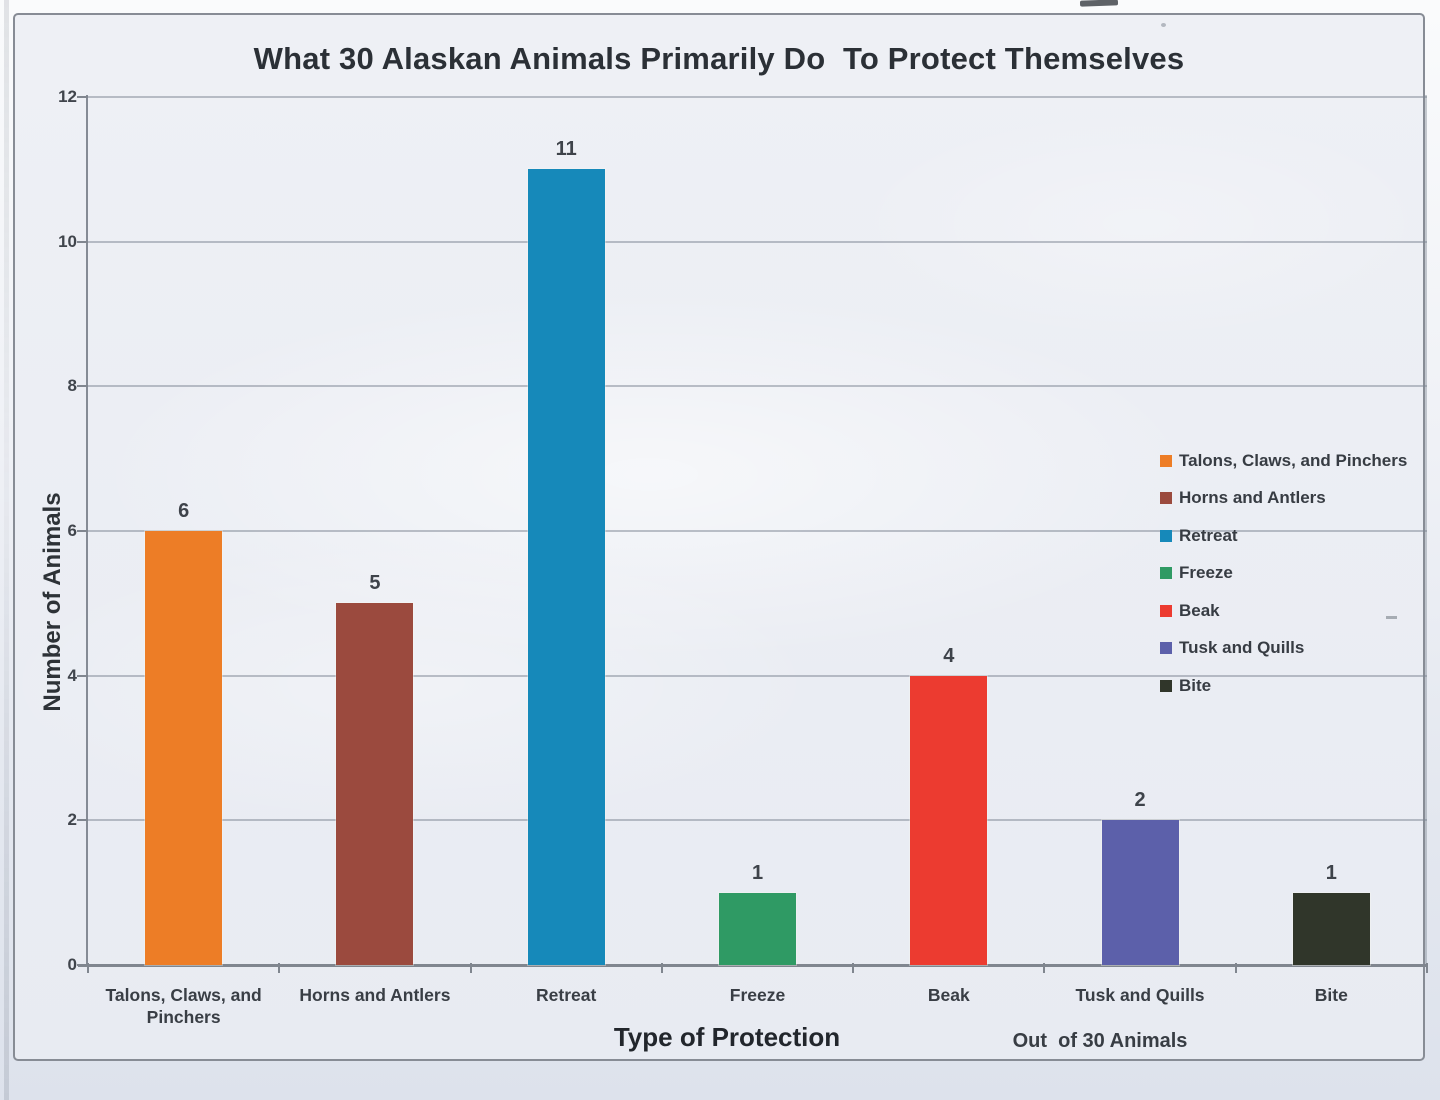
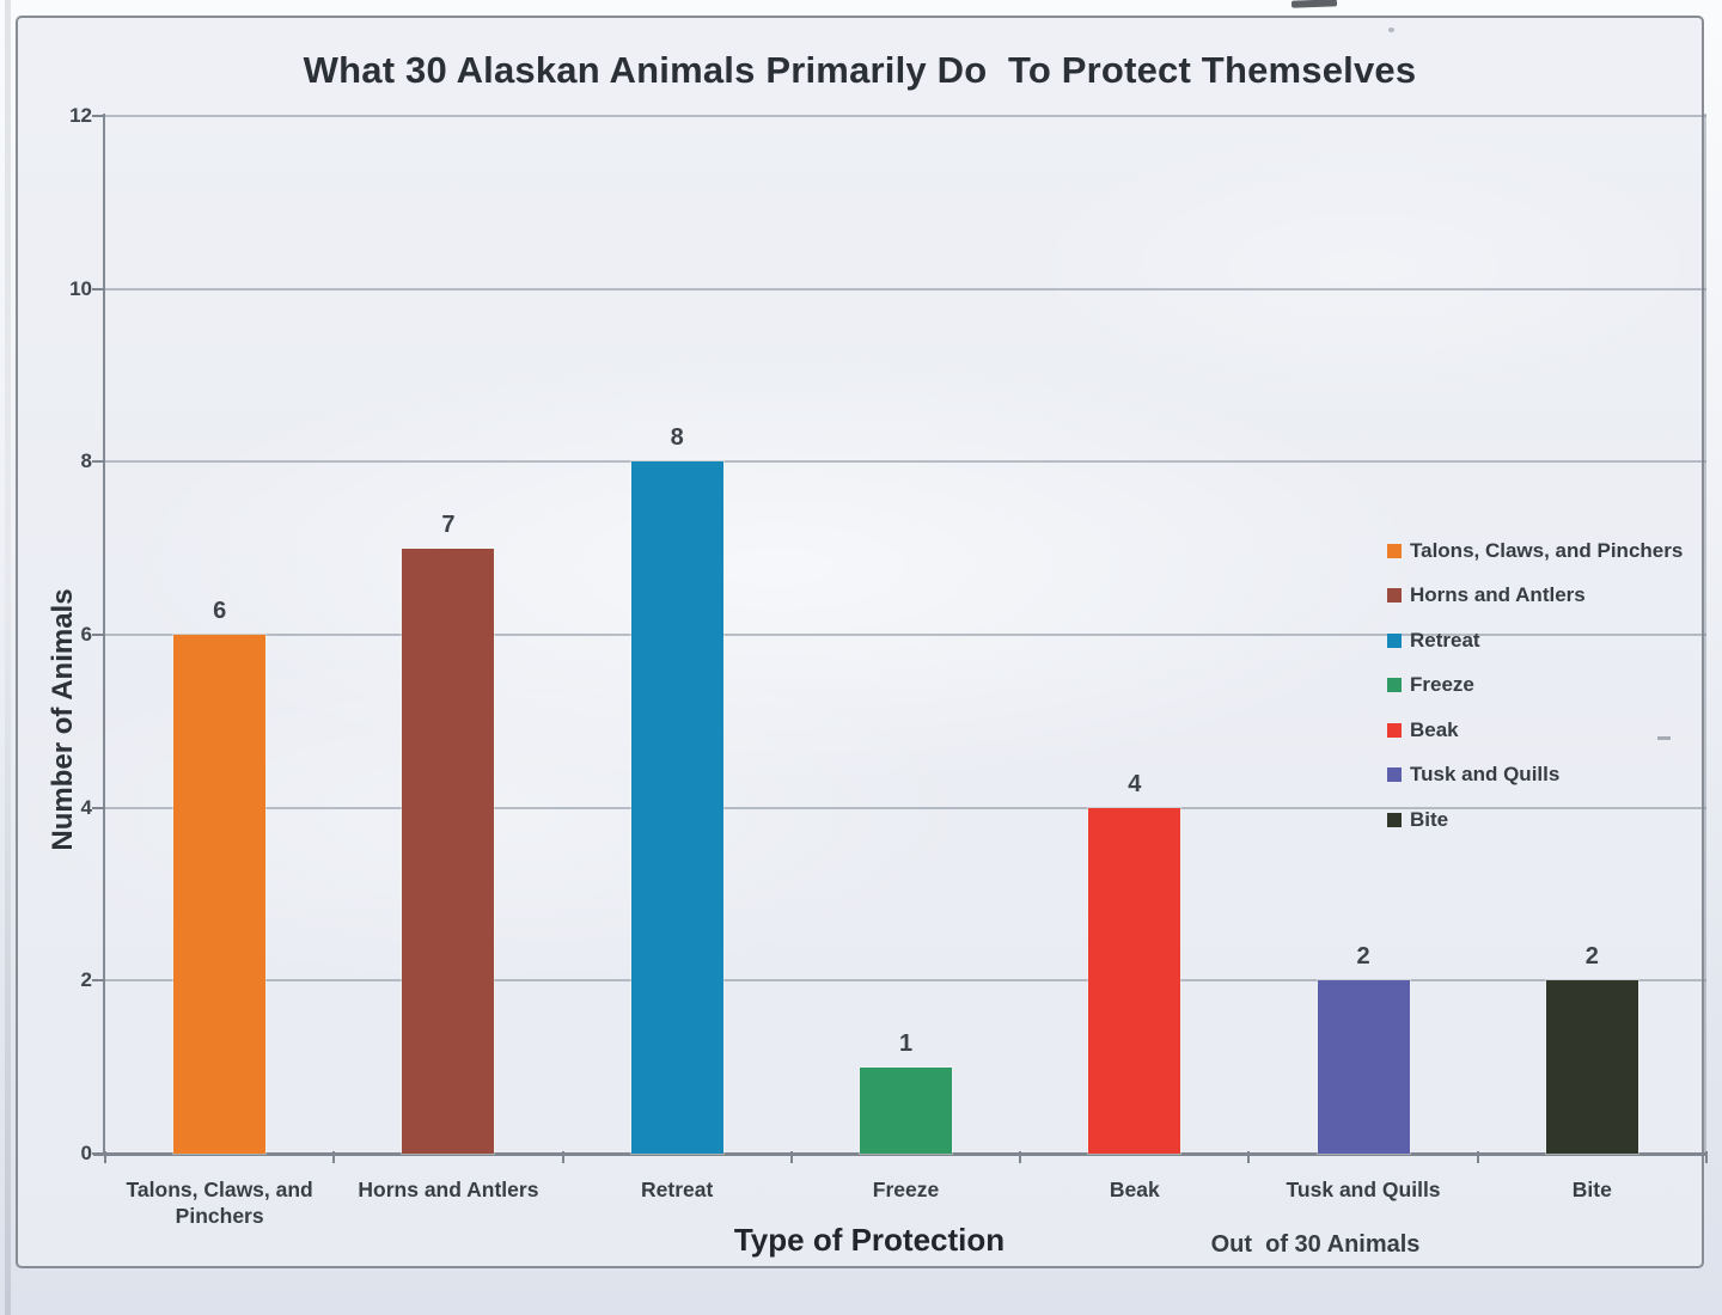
Horns and Antlers: 5 -> 7
Retreat: 11 -> 8
Bite: 1 -> 2
